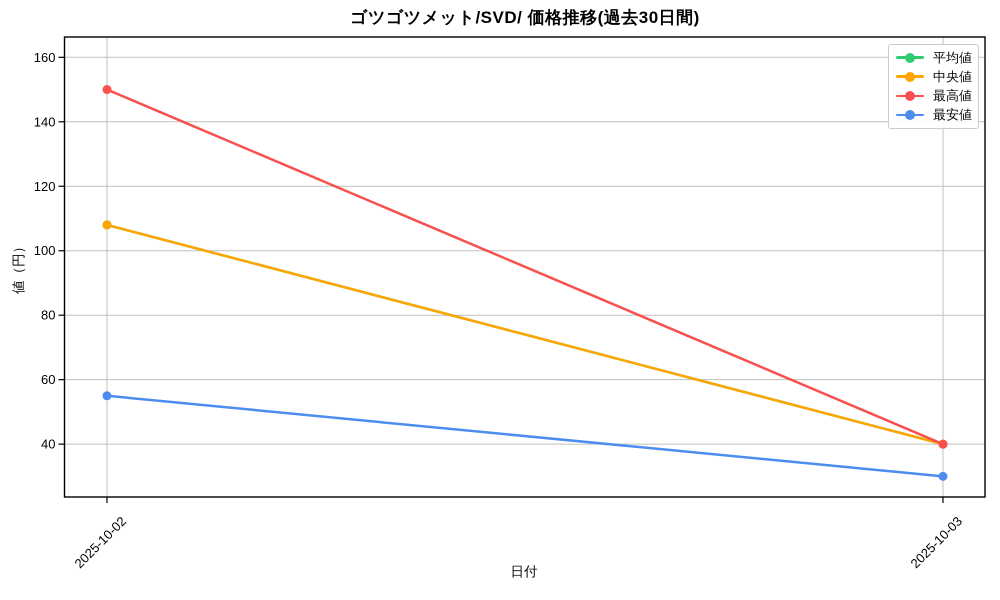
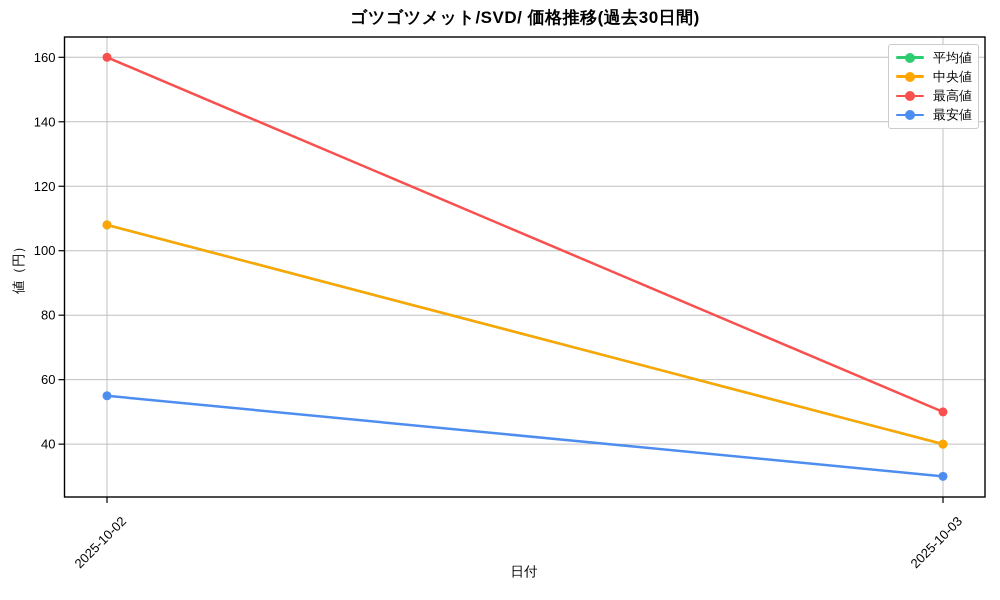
最高値/2025-10-02: 150 -> 160
最高値/2025-10-03: 40 -> 50
